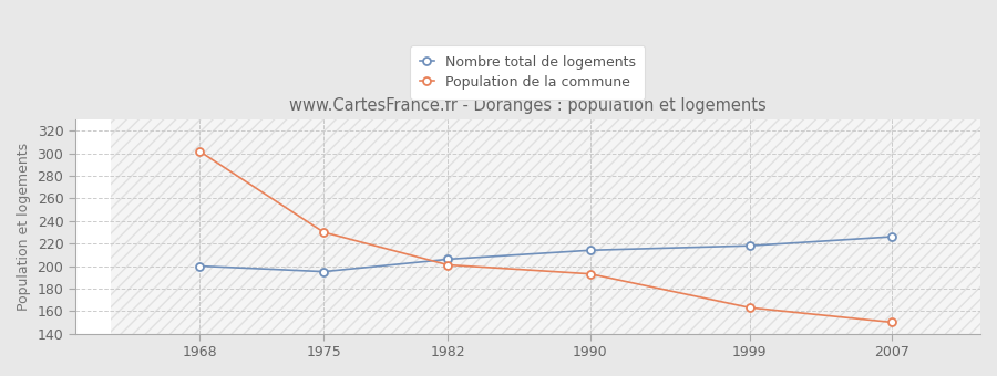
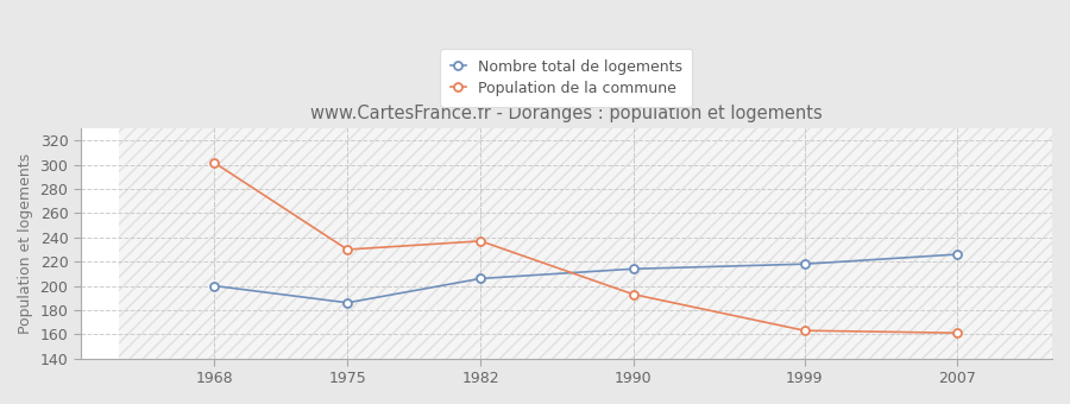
Nombre total de logements/1975: 195 -> 186
Population de la commune/1982: 201 -> 237
Population de la commune/2007: 150 -> 161
